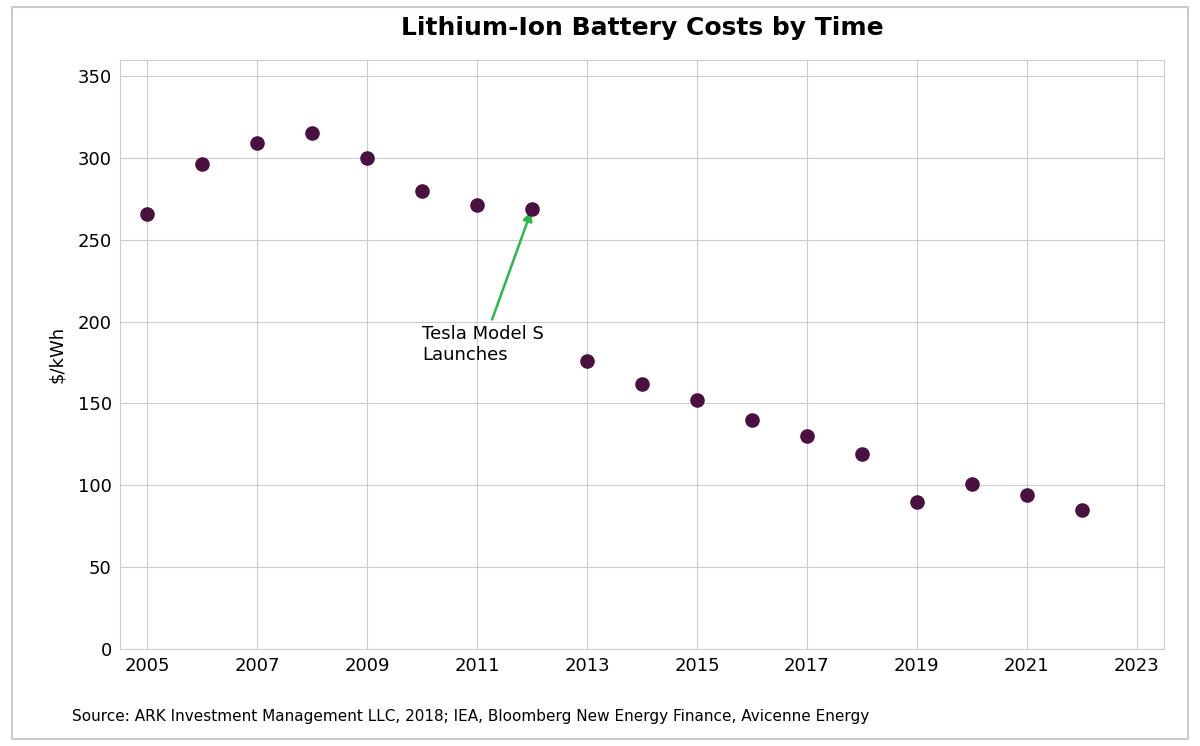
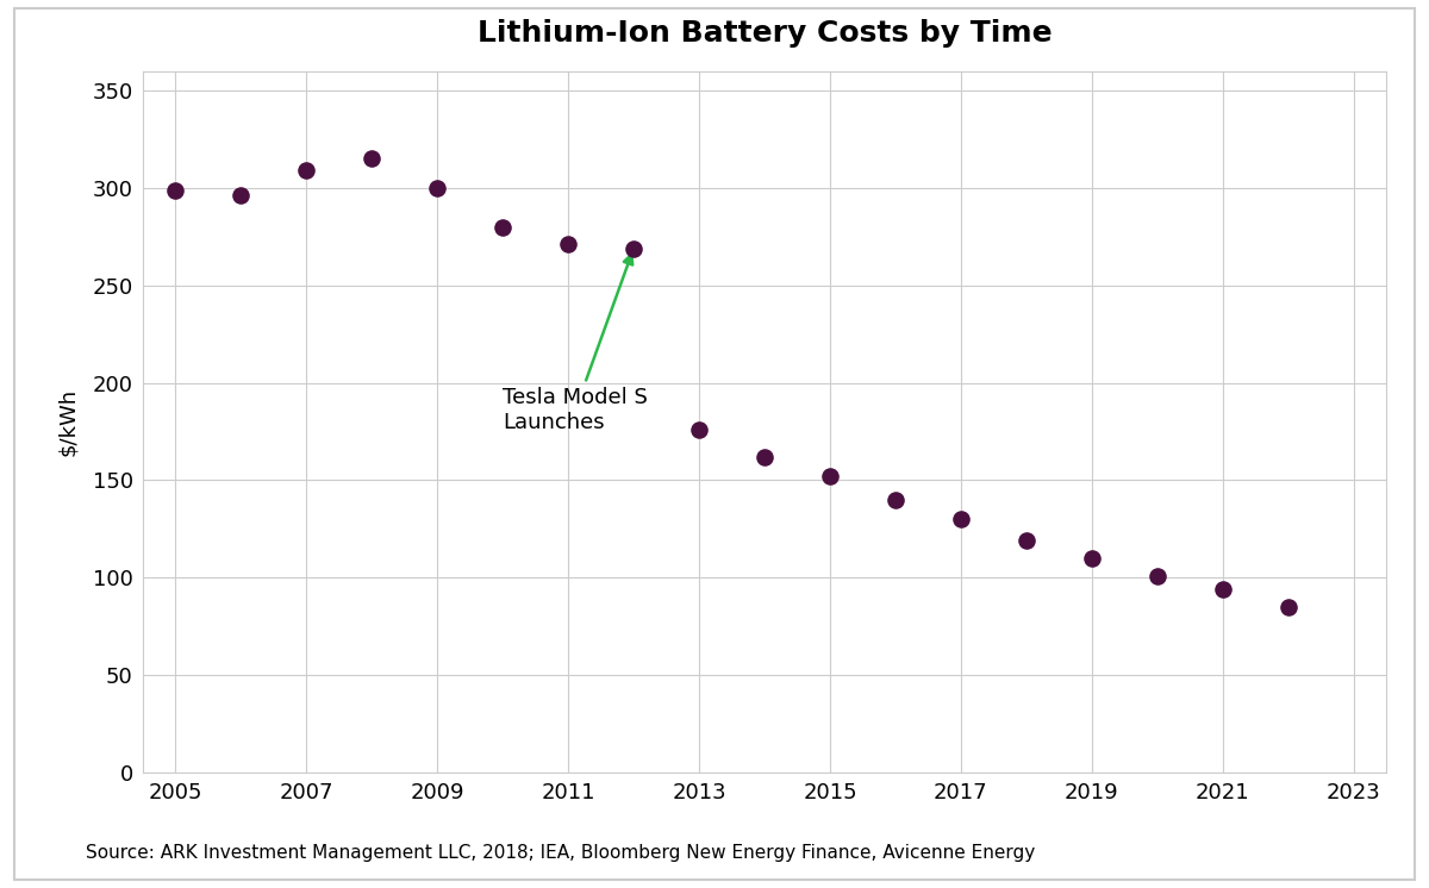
2005: 266 -> 299
2019: 90 -> 110
